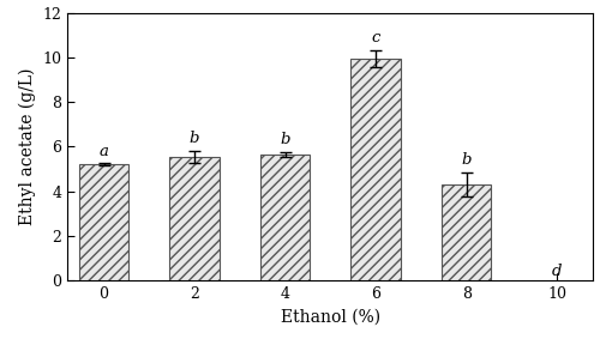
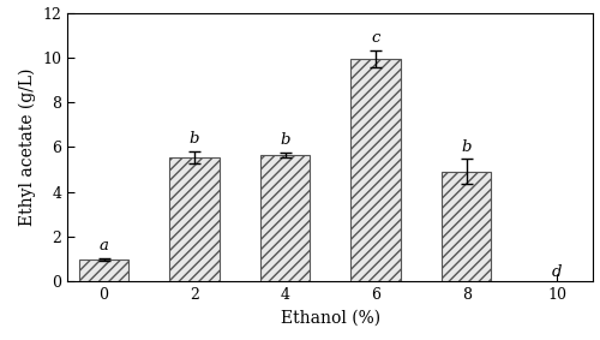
0: 5.2 -> 1.0
8: 4.3 -> 4.9
